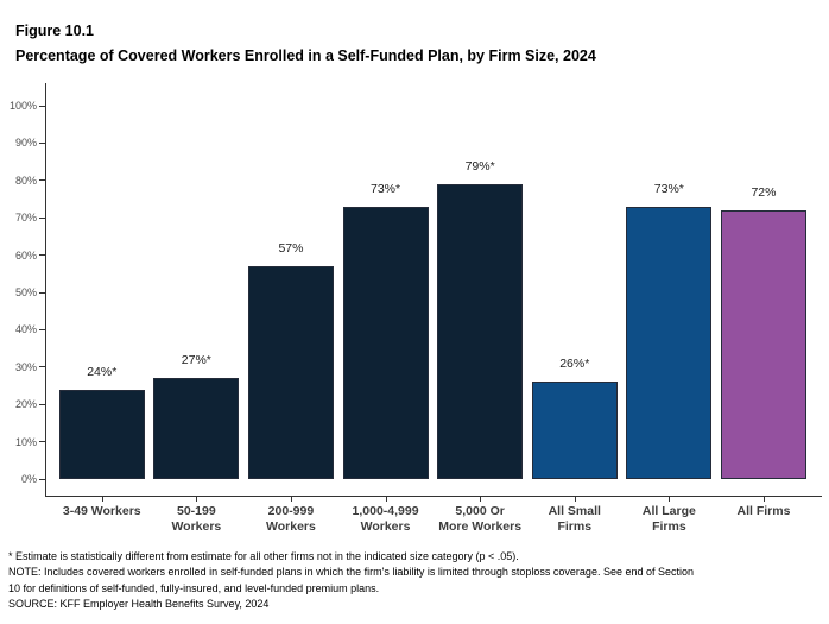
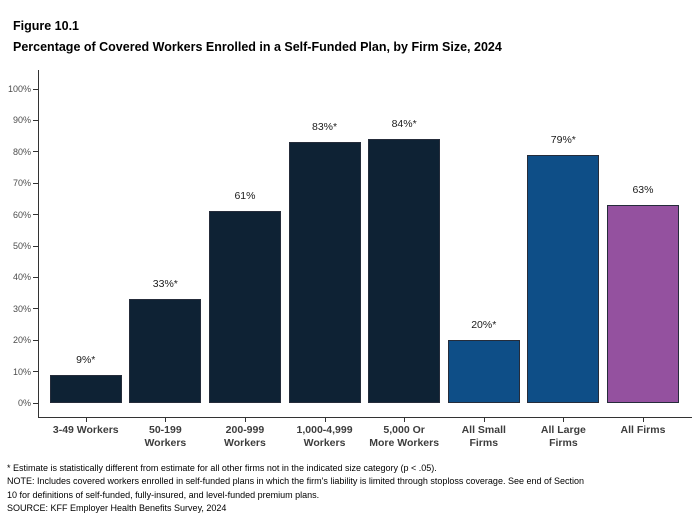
3-49 Workers: 24 -> 9
50-199 Workers: 27 -> 33
200-999 Workers: 57% -> 61%
1,000-4,999 Workers: 73 -> 83
5,000 Or More Workers: 79 -> 84
All Small Firms: 26 -> 20
All Large Firms: 73 -> 79
All Firms: 72% -> 63%
